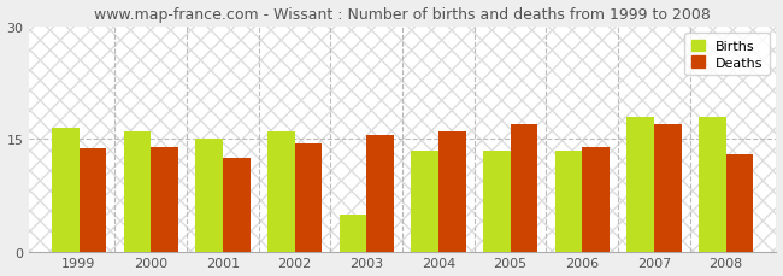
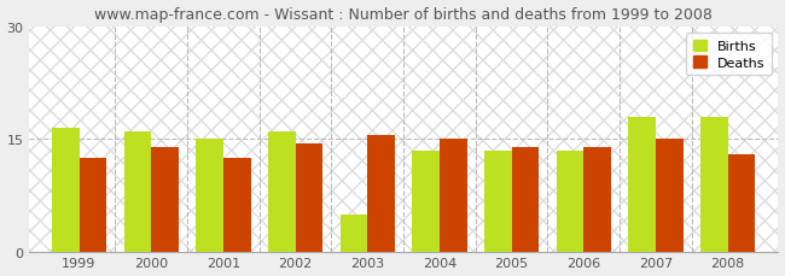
Deaths/1999: 13.8 -> 12.5
Deaths/2004: 16.0 -> 15.0
Deaths/2005: 17.0 -> 14.0
Deaths/2007: 17.0 -> 15.0
